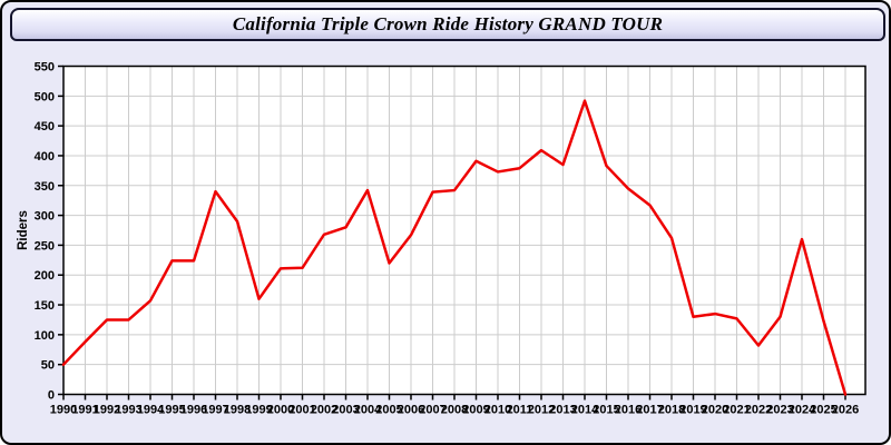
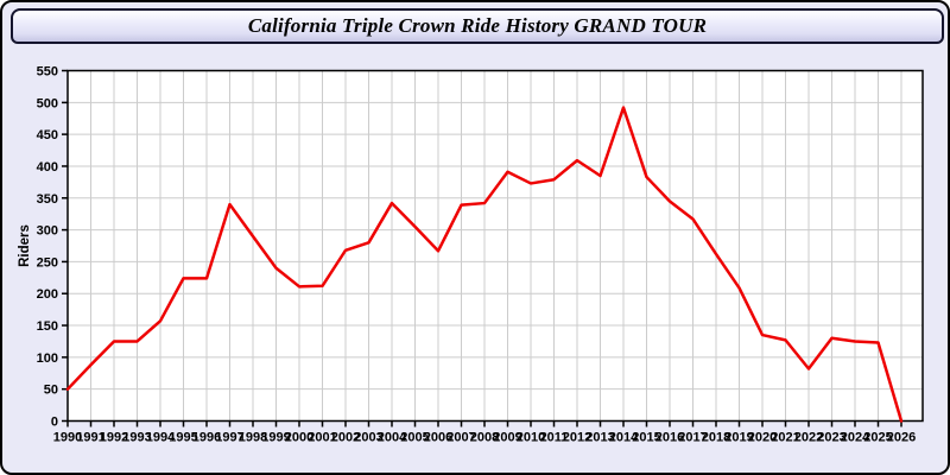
1999: 160 -> 240
2005: 220 -> 300
2019: 130 -> 210
2024: 260 -> 120
